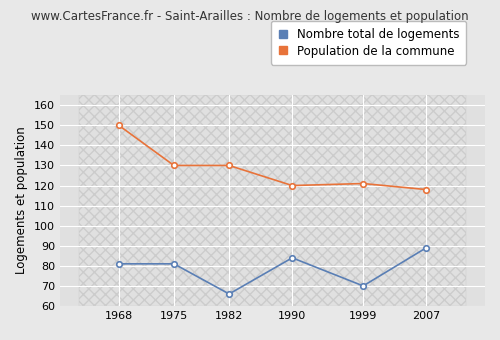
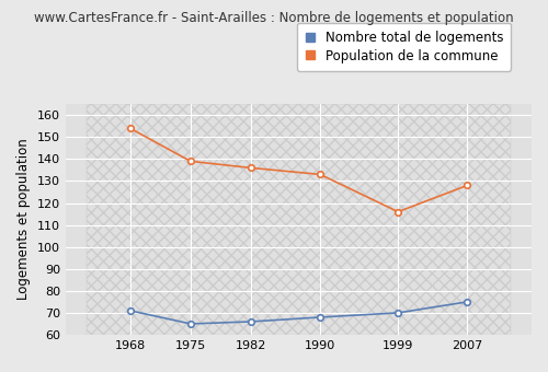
Nombre total de logements/1968: 81 -> 71
Population de la commune/1968: 150 -> 154
Nombre total de logements/1975: 81 -> 65
Population de la commune/1975: 130 -> 139
Population de la commune/1982: 130 -> 136
Nombre total de logements/1990: 84 -> 68
Population de la commune/1990: 120 -> 133
Population de la commune/1999: 121 -> 116
Nombre total de logements/2007: 89 -> 75
Population de la commune/2007: 118 -> 128
